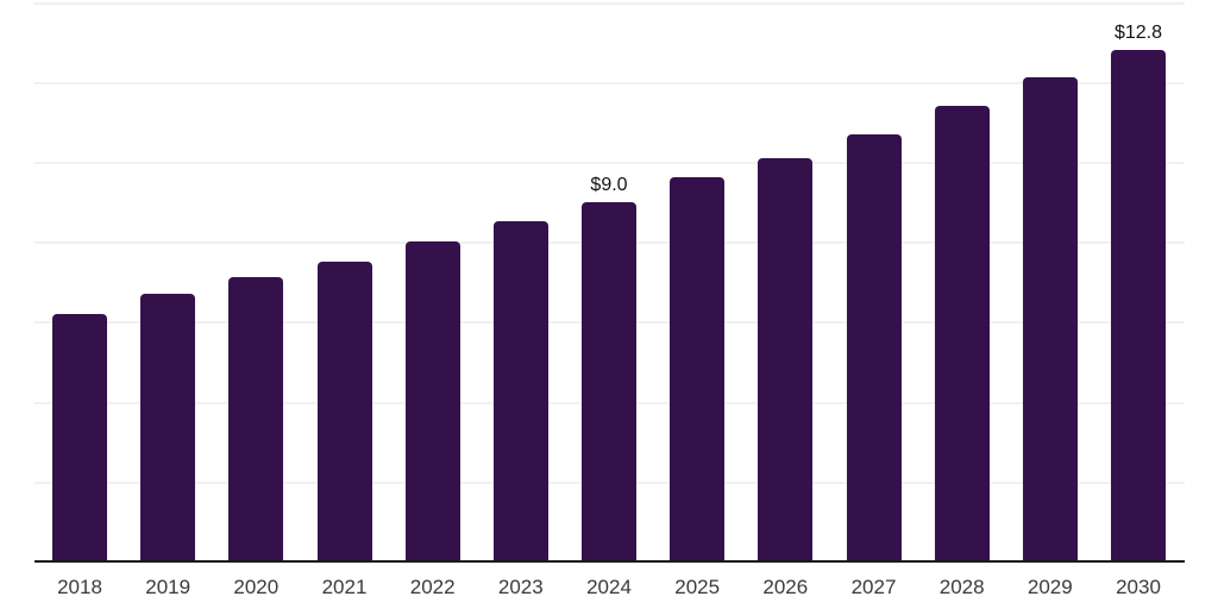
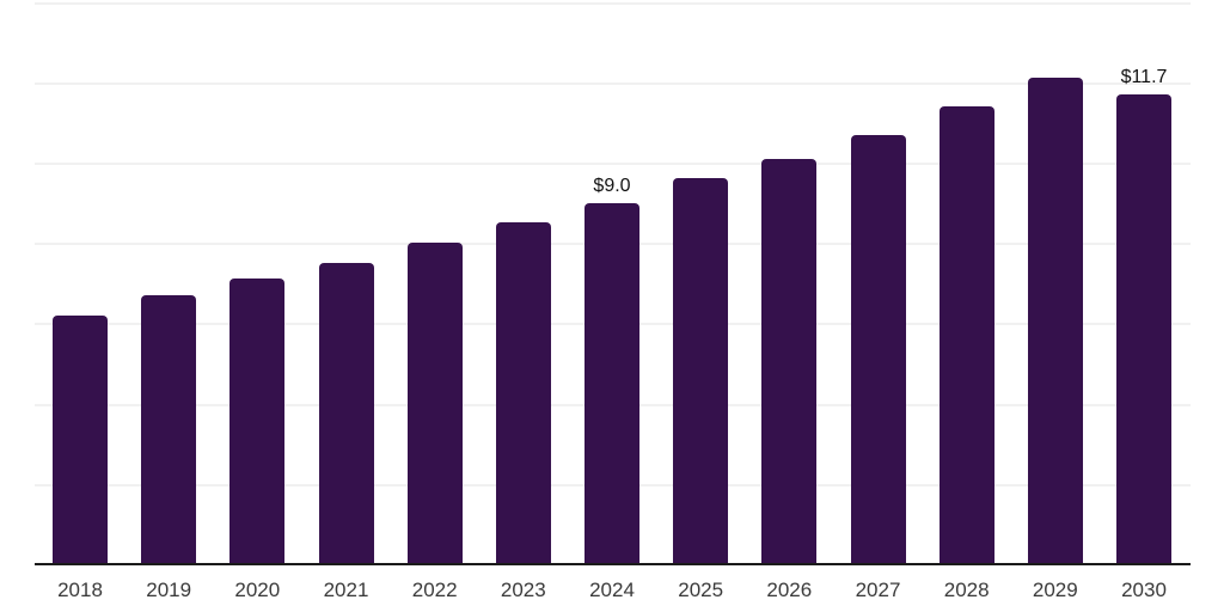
2030: $12.8 -> $11.7
